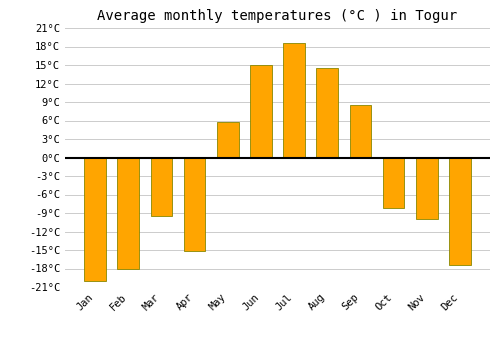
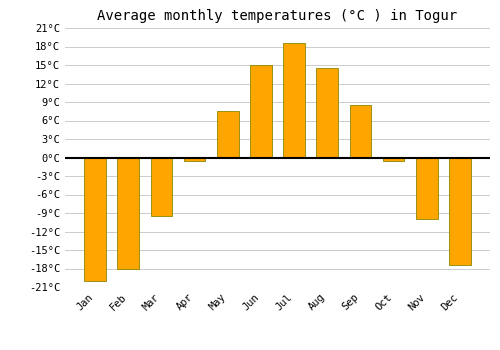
Apr: -15.2°C -> -0.5°C
May: 5.8°C -> 7.5°C
Oct: -8.2°C -> -0.5°C
